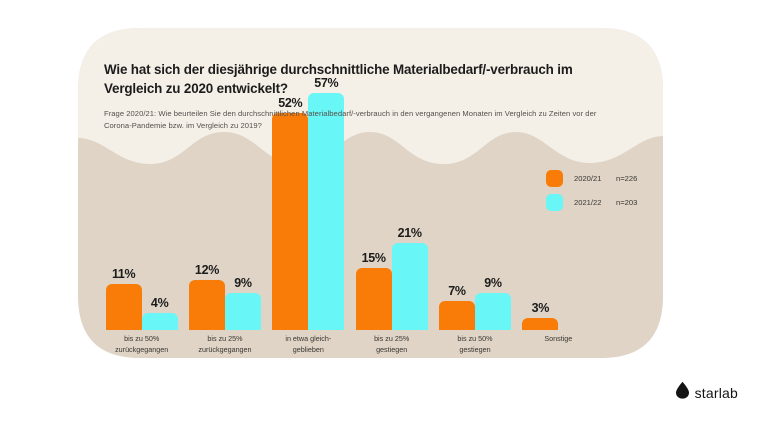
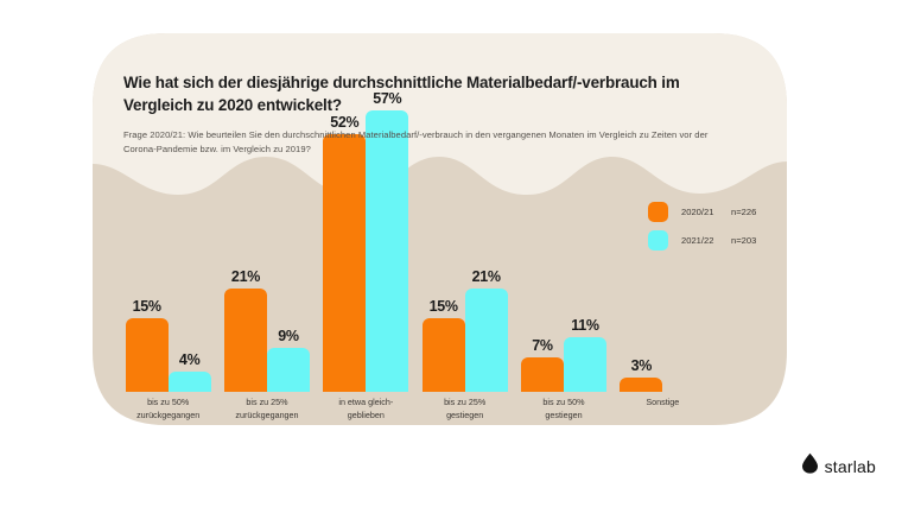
2020/21/bis zu 50% zurückgegangen: 11% -> 15%
2020/21/bis zu 25% zurückgegangen: 12% -> 21%
2021/22/bis zu 50% gestiegen: 9% -> 11%
